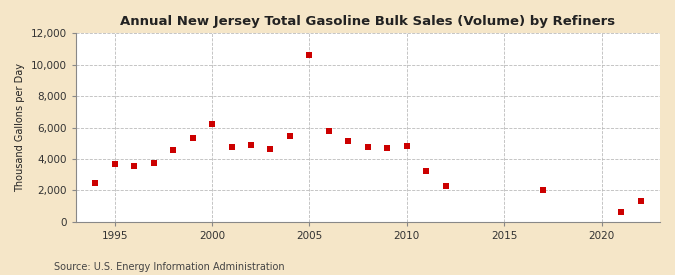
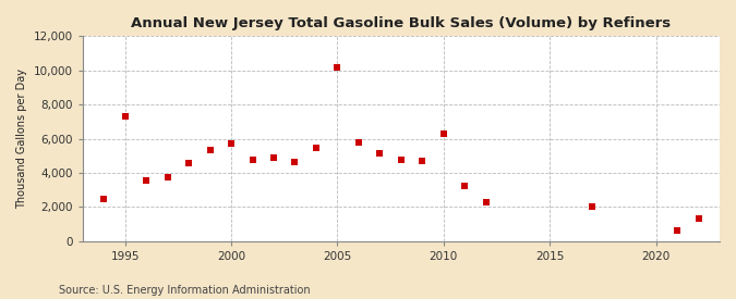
1995: 3,700 -> 7,300
2000: 6,200 -> 5,700
2005: 10,600 -> 10,200
2010: 4,800 -> 6,300
